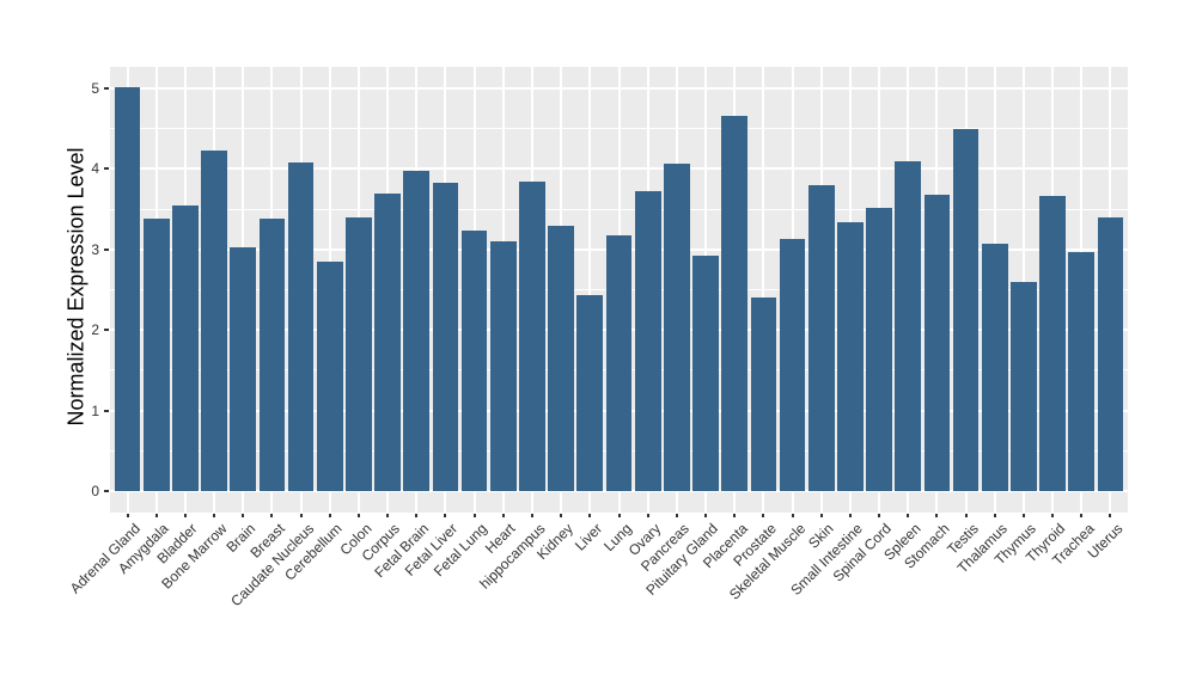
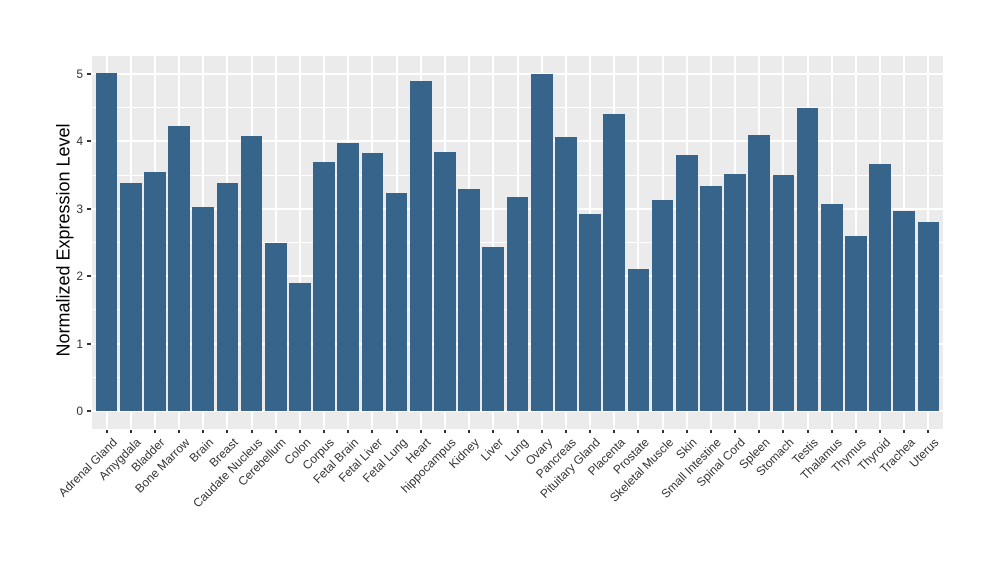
Cerebellum: 2.9 -> 2.5
Colon: 3.4 -> 1.9
Heart: 3.1 -> 4.9
Ovary: 3.7 -> 5.0
Placenta: 4.7 -> 4.4
Prostate: 2.4 -> 2.1
Stomach: 3.7 -> 3.5
Uterus: 3.4 -> 2.8
